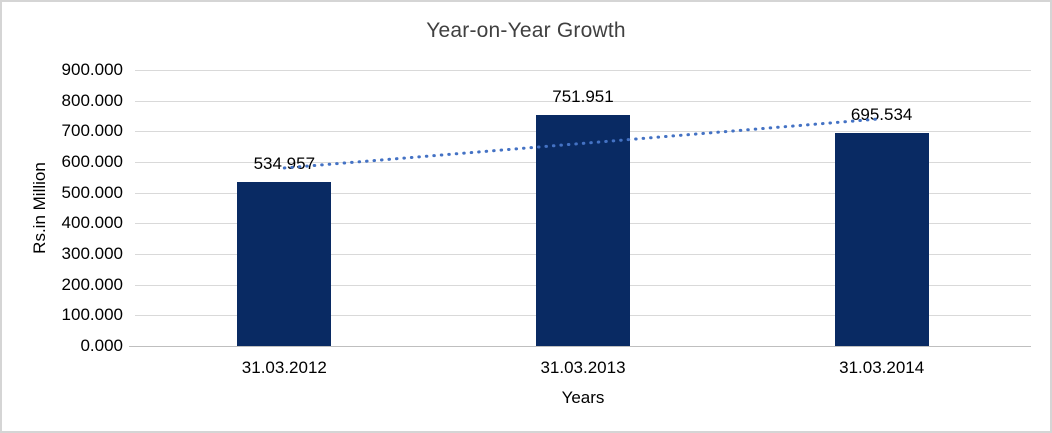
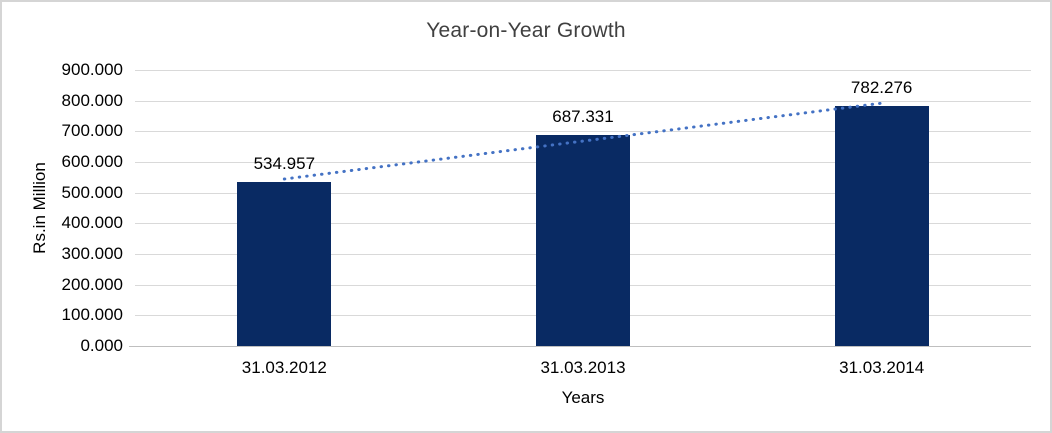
31.03.2013: 751.951 -> 687.331
31.03.2014: 695.534 -> 782.276
